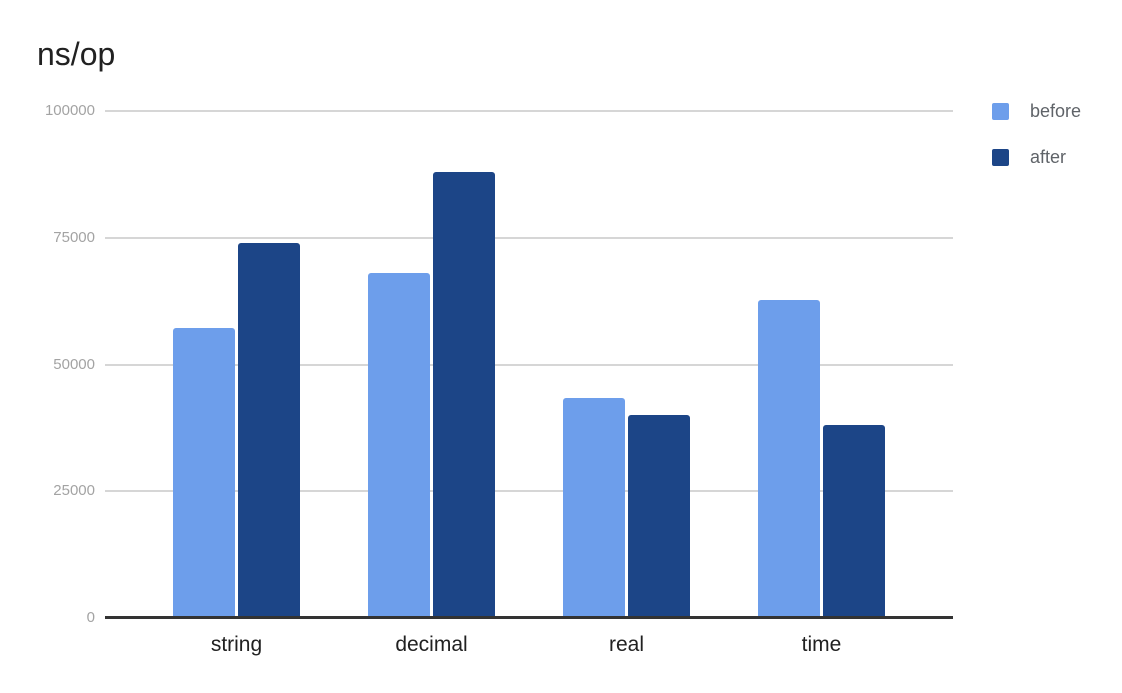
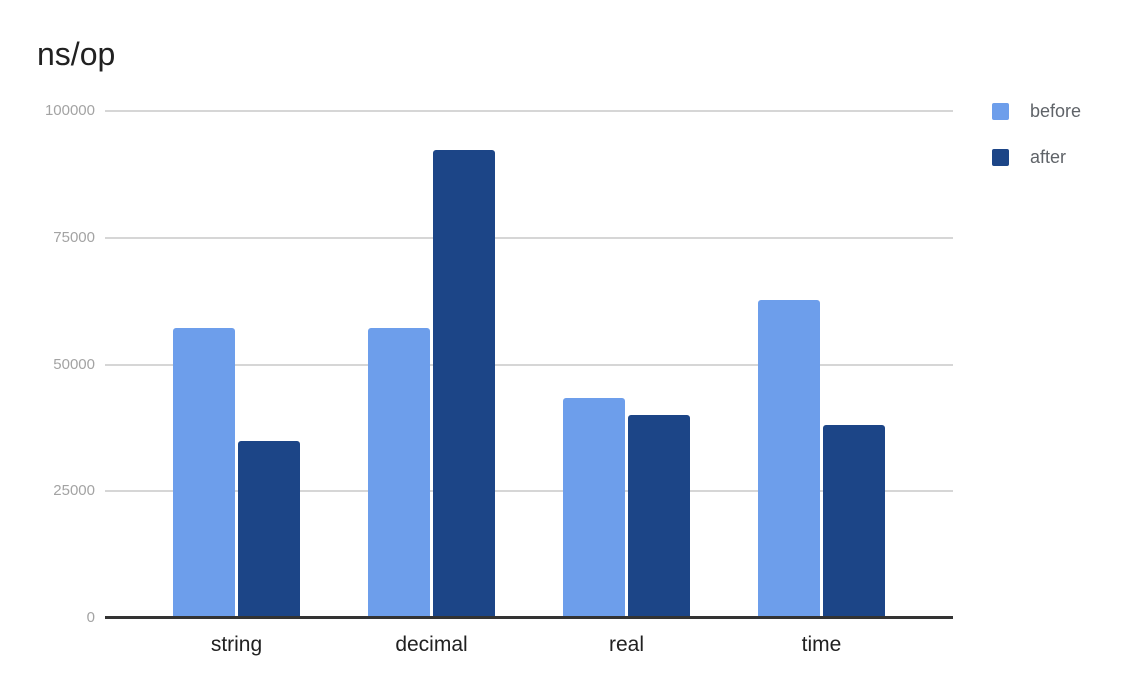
after/string: 74000 -> 35000
before/decimal: 68000 -> 57000
after/decimal: 88000 -> 92000
